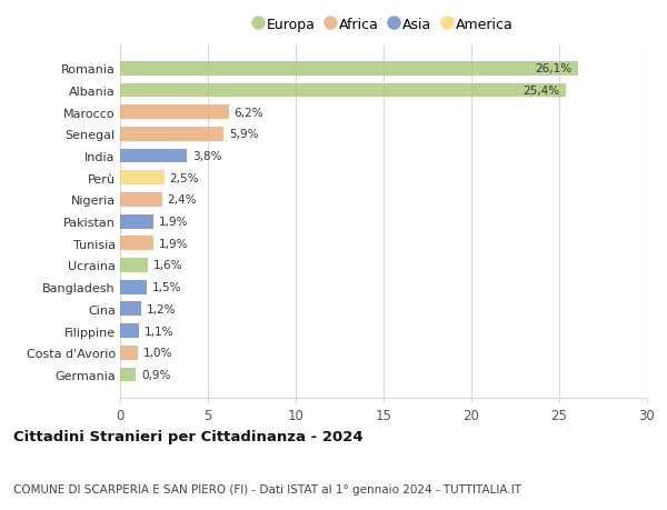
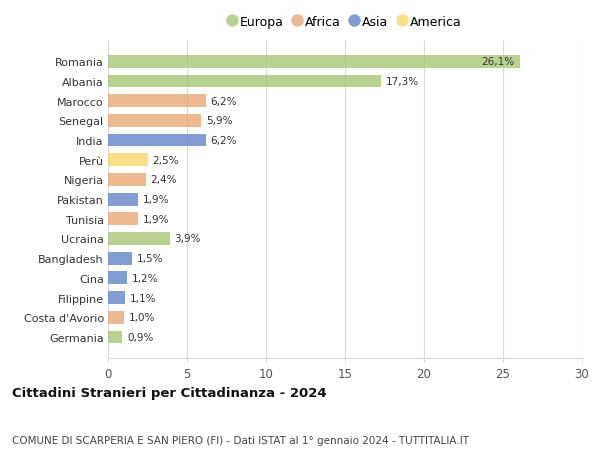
Albania: 25,4% -> 17,3%
India: 3,8% -> 6,2%
Ucraina: 1,6% -> 3,9%
